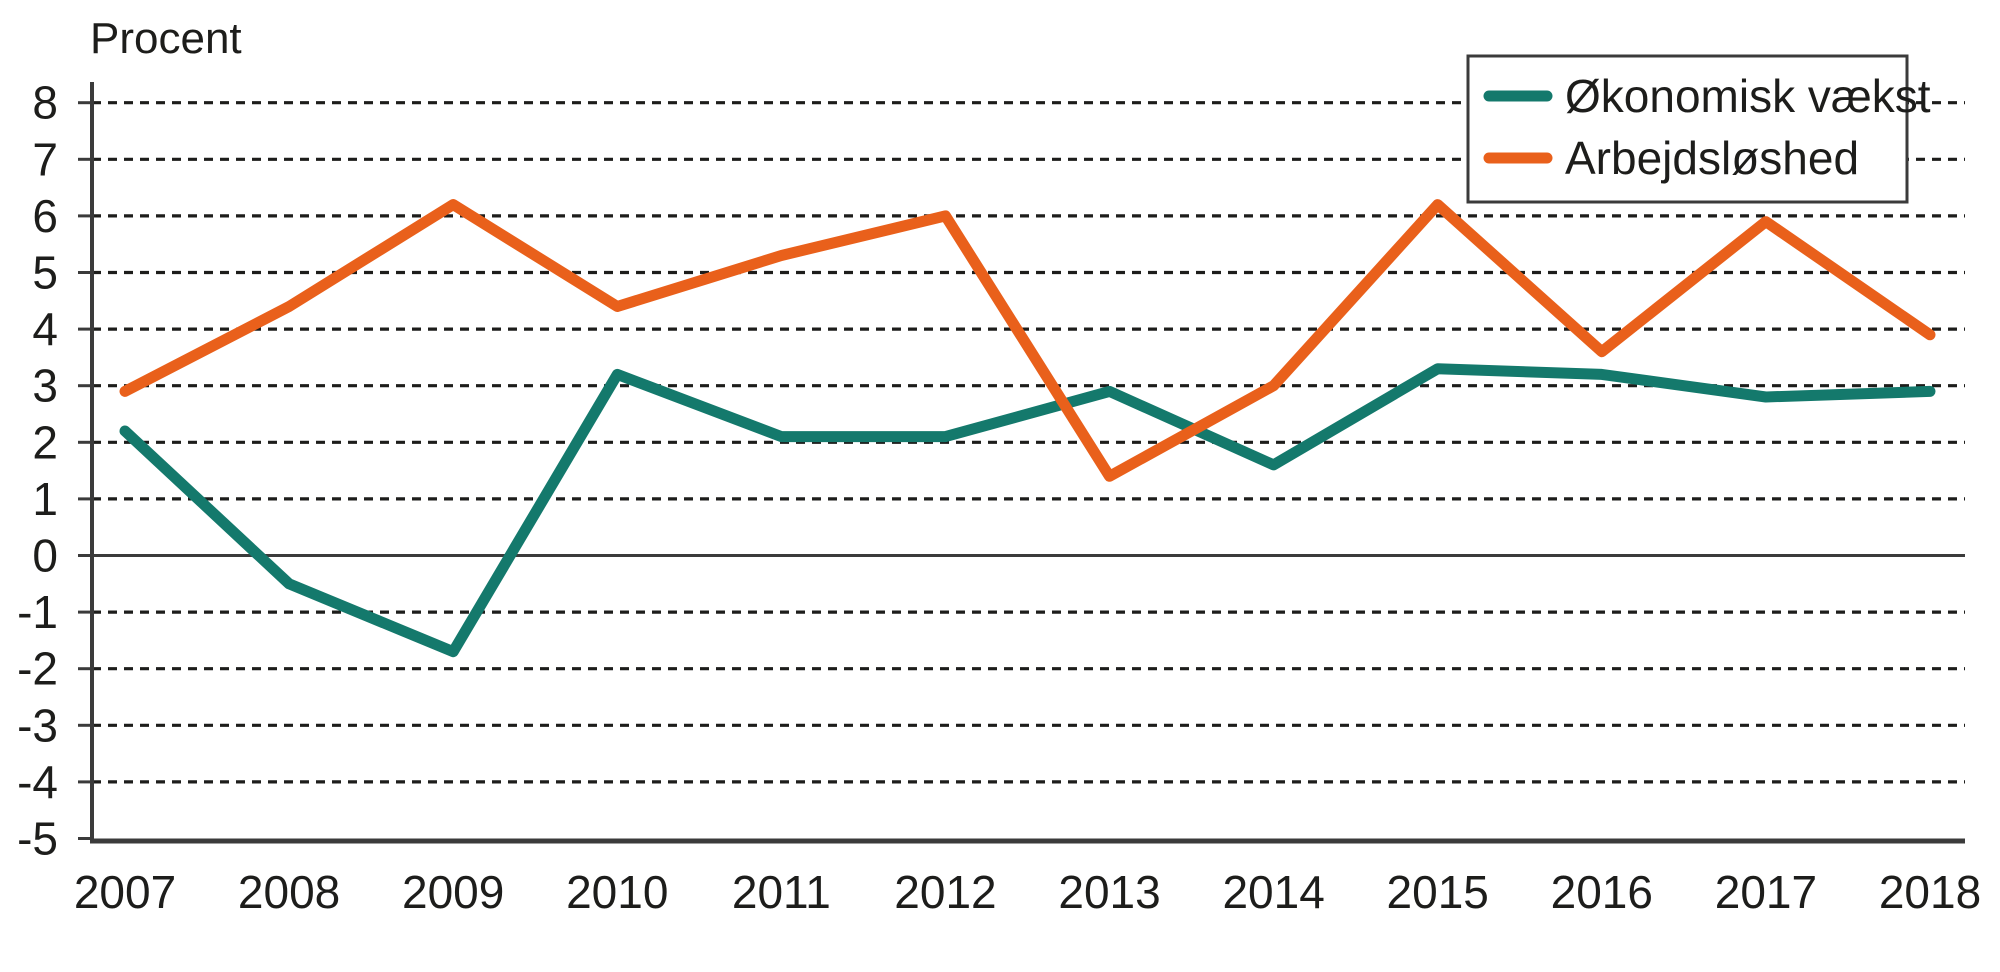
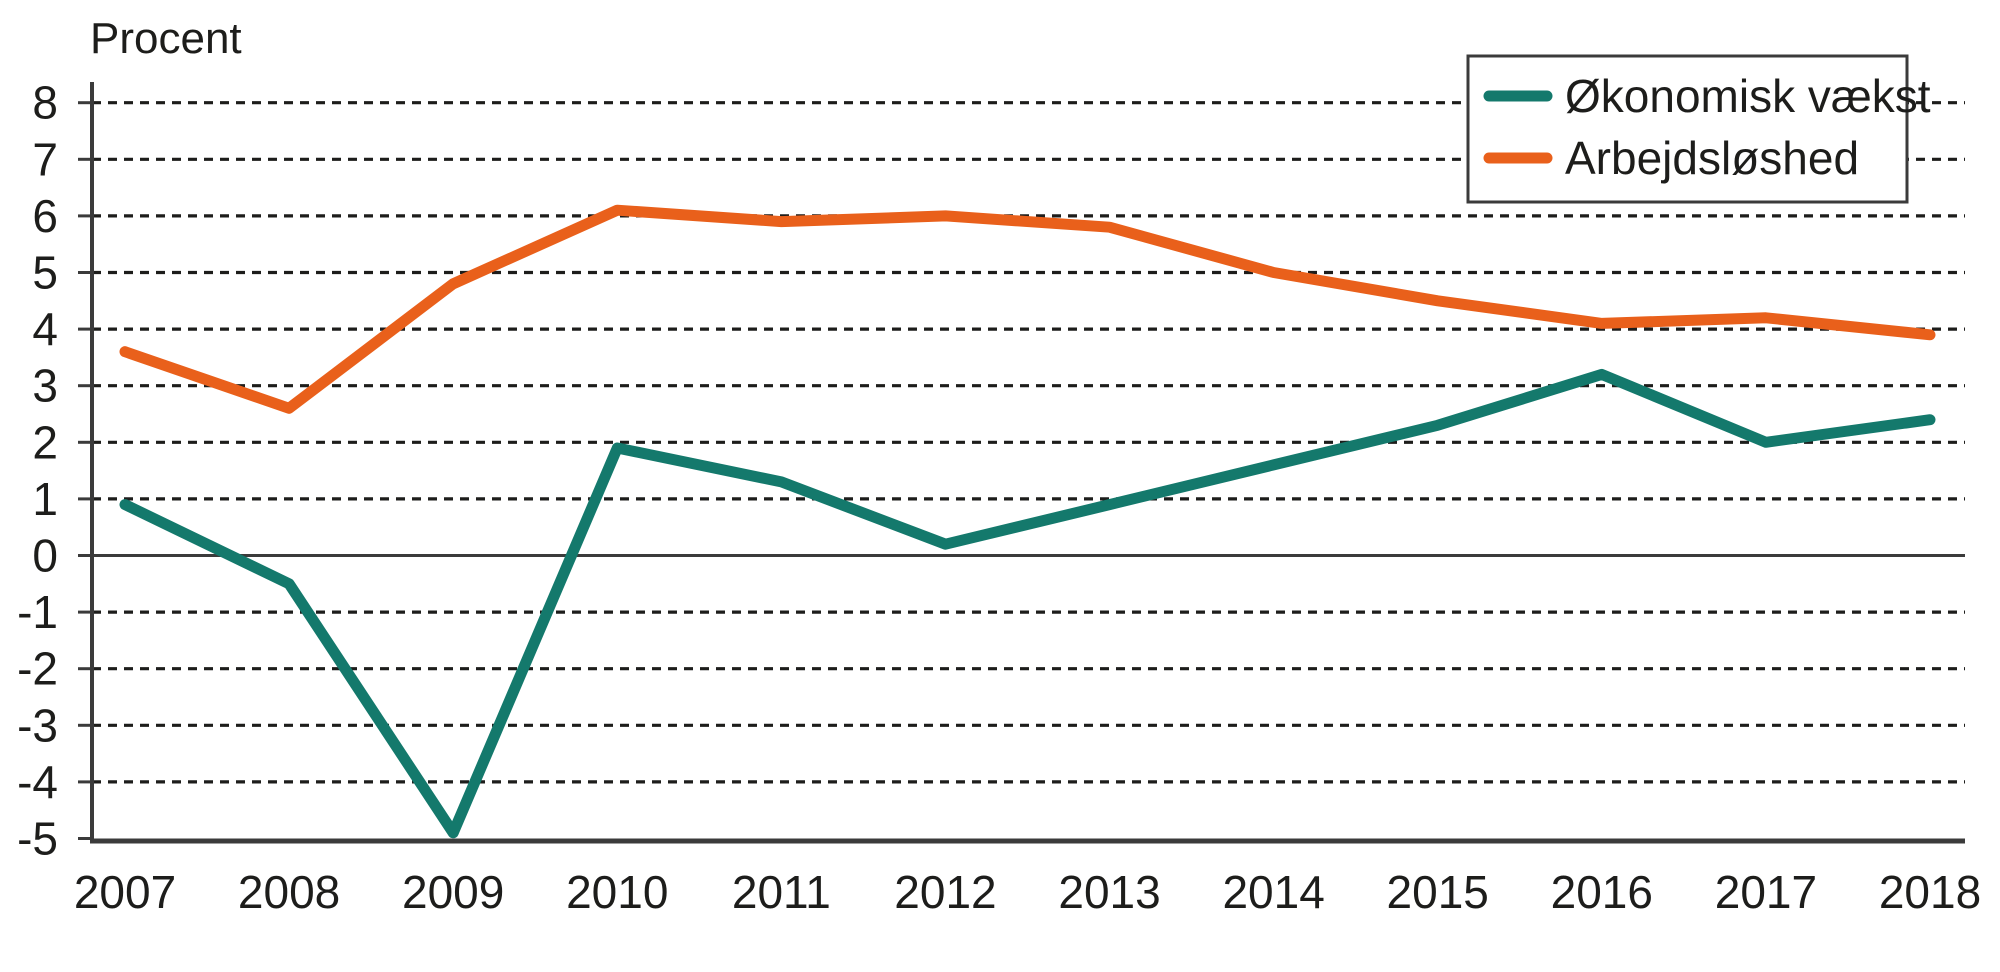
Økonomisk vækst/2007: 2.2 -> 0.9
Arbejdsløshed/2007: 2.9 -> 3.6
Arbejdsløshed/2008: 4.4 -> 2.6
Økonomisk vækst/2009: -1.7 -> -4.9
Arbejdsløshed/2009: 6.2 -> 4.8
Økonomisk vækst/2010: 3.2 -> 1.9
Arbejdsløshed/2010: 4.4 -> 6.1
Økonomisk vækst/2011: 2.1 -> 1.3
Arbejdsløshed/2011: 5.3 -> 5.9
Økonomisk vækst/2012: 2.1 -> 0.2
Økonomisk vækst/2013: 2.9 -> 0.9
Arbejdsløshed/2013: 1.4 -> 5.8
Arbejdsløshed/2014: 3.0 -> 5.0
Økonomisk vækst/2015: 3.3 -> 2.3
Arbejdsløshed/2015: 6.2 -> 4.5
Arbejdsløshed/2016: 3.6 -> 4.1
Økonomisk vækst/2017: 2.8 -> 2.0
Arbejdsløshed/2017: 5.9 -> 4.2
Økonomisk vækst/2018: 2.9 -> 2.4
